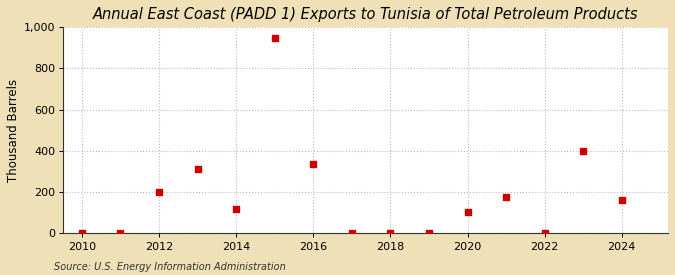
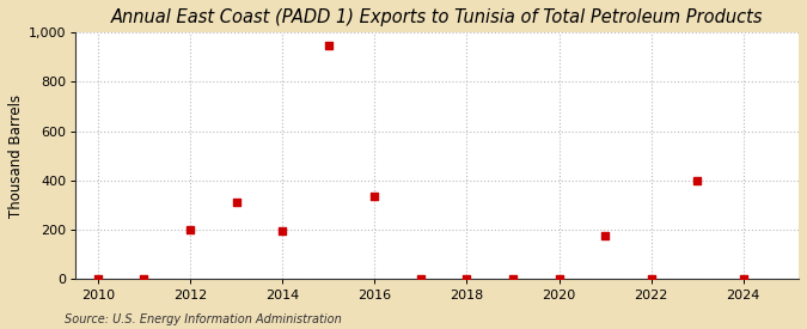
2014: 120 -> 195
2020: 105 -> 2
2024: 160 -> 2
